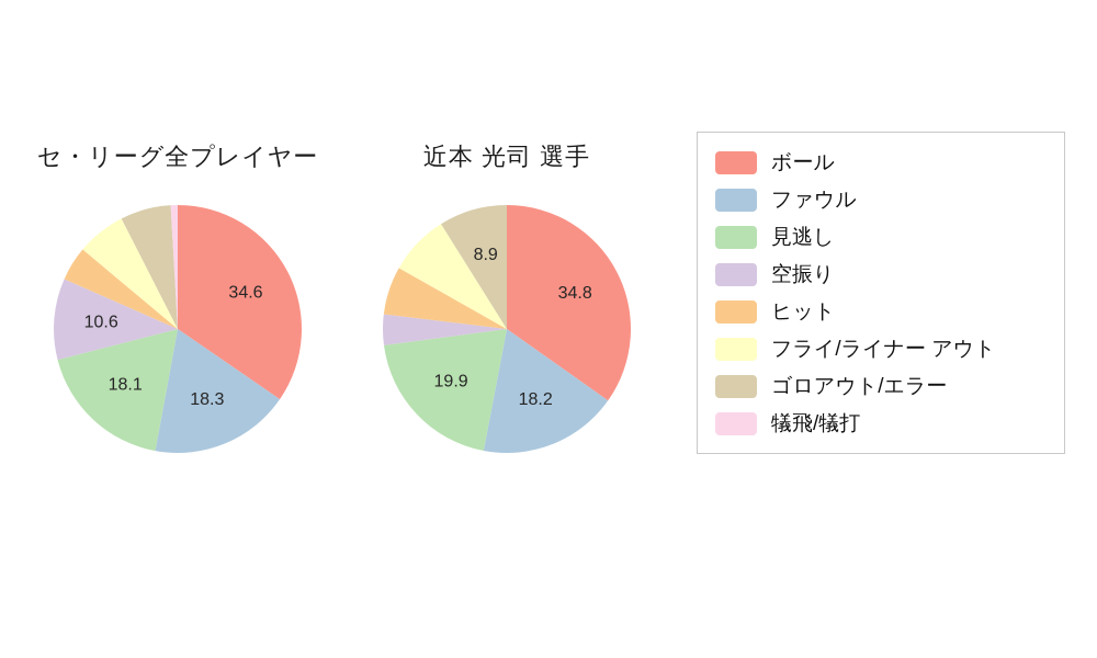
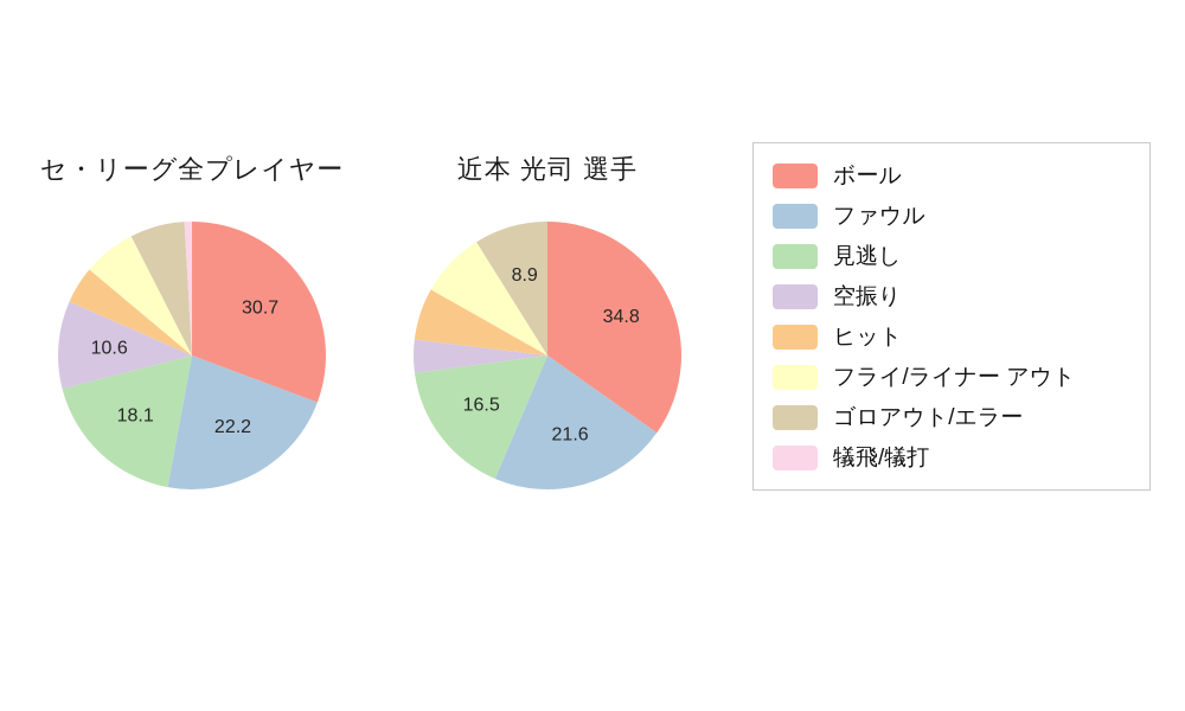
セ・リーグ全プレイヤー/ボール: 34.6 -> 30.7
セ・リーグ全プレイヤー/ファウル: 18.3 -> 22.2
近本 光司 選手/ファウル: 18.2 -> 21.6
近本 光司 選手/見逃し: 19.9 -> 16.5
